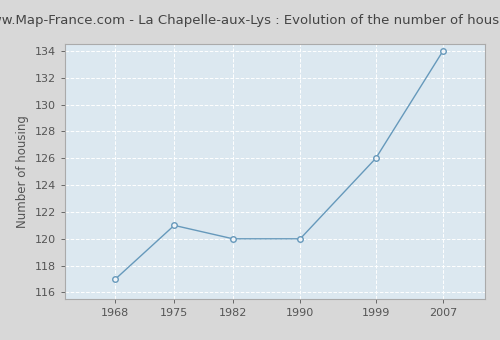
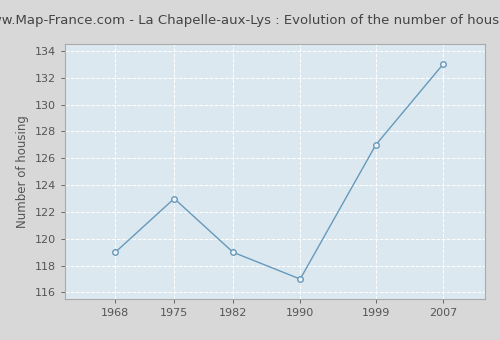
1968: 117 -> 119
1975: 121 -> 123
1982: 120 -> 119
1990: 120 -> 117
1999: 126 -> 127
2007: 134 -> 133
